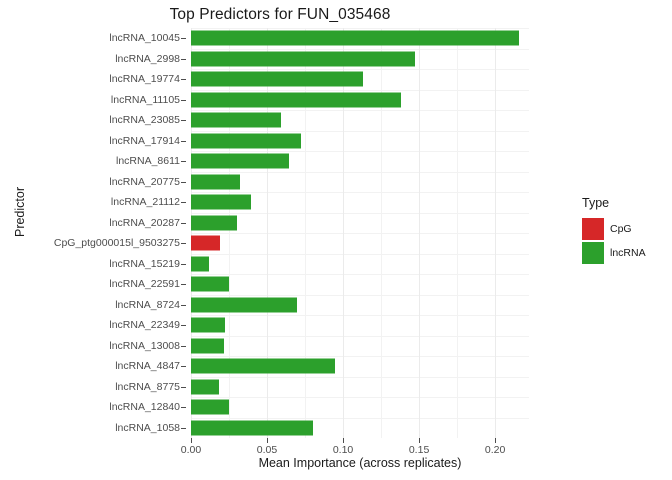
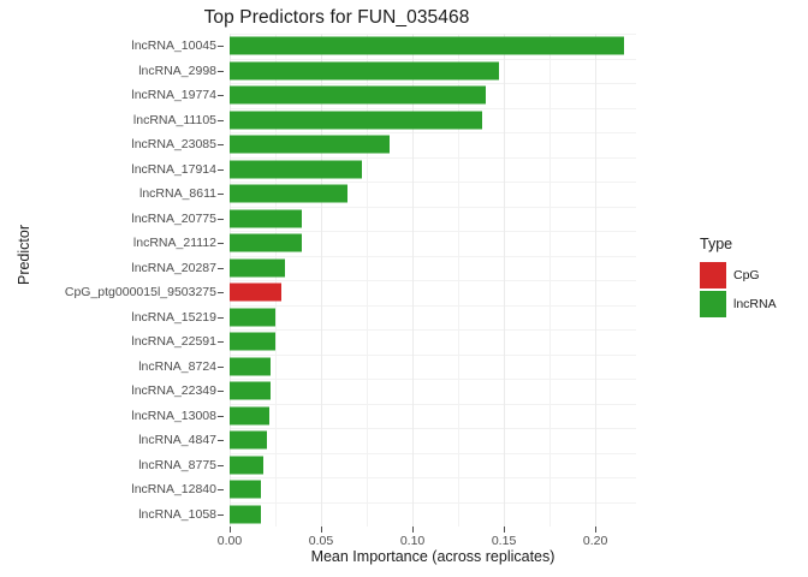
lncRNA_19774: 0.113 -> 0.140
lncRNA_23085: 0.059 -> 0.088
lncRNA_20775: 0.032 -> 0.039
CpG_ptg000015l_9503275: 0.019 -> 0.028
lncRNA_15219: 0.012 -> 0.025
lncRNA_8724: 0.070 -> 0.023
lncRNA_4847: 0.095 -> 0.021
lncRNA_12840: 0.025 -> 0.017
lncRNA_1058: 0.080 -> 0.017
